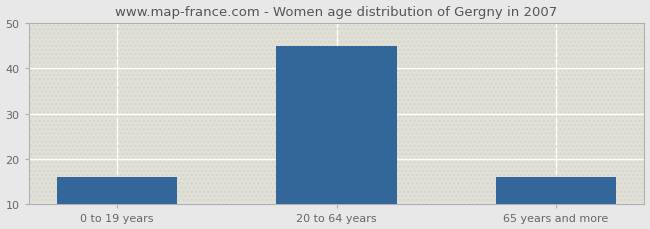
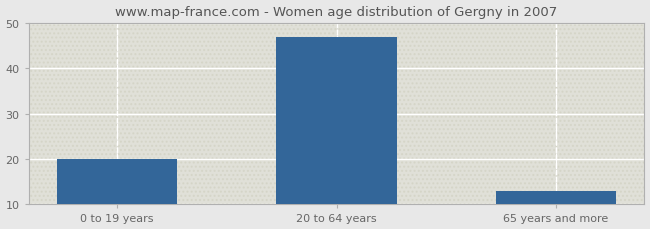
0 to 19 years: 16 -> 20
20 to 64 years: 45 -> 47
65 years and more: 16 -> 13
